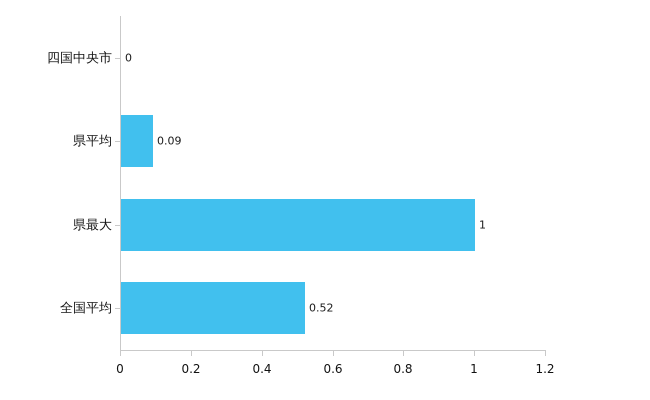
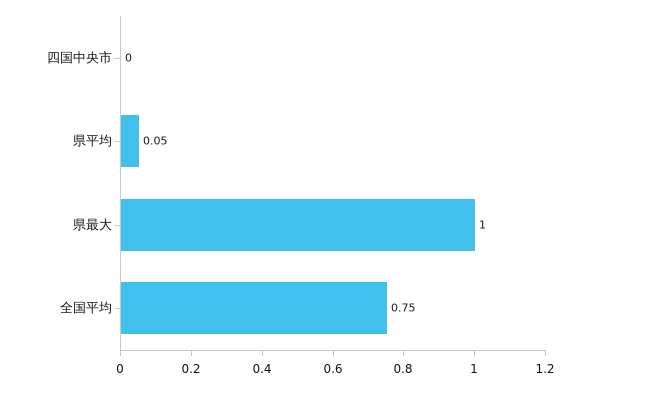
県平均: 0.09 -> 0.05
全国平均: 0.52 -> 0.75
